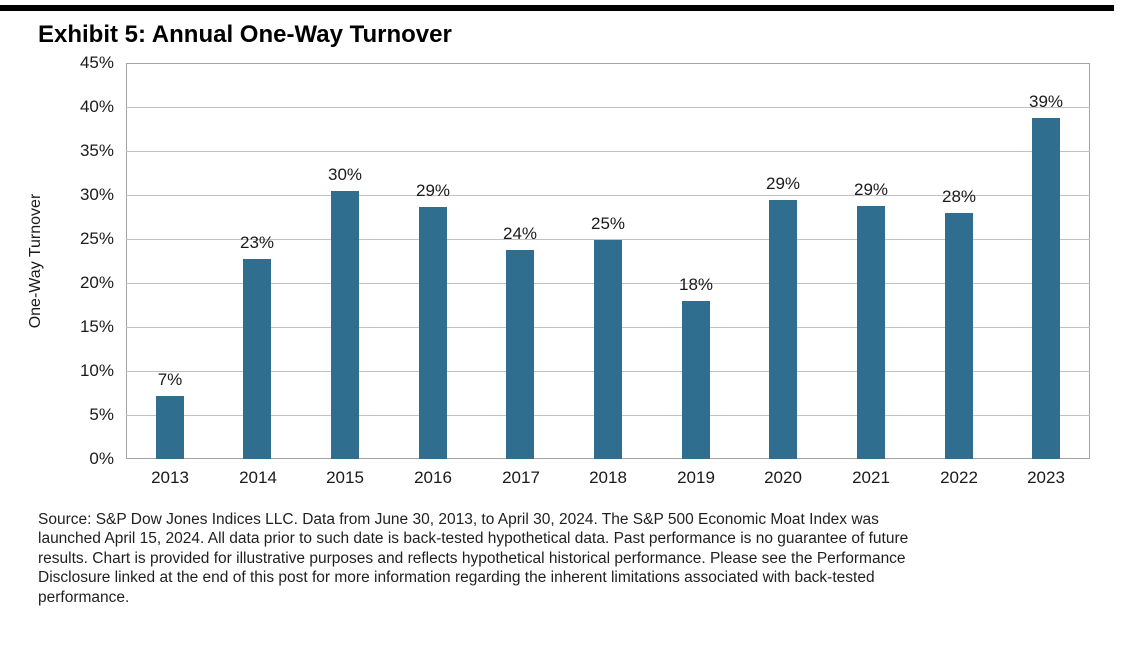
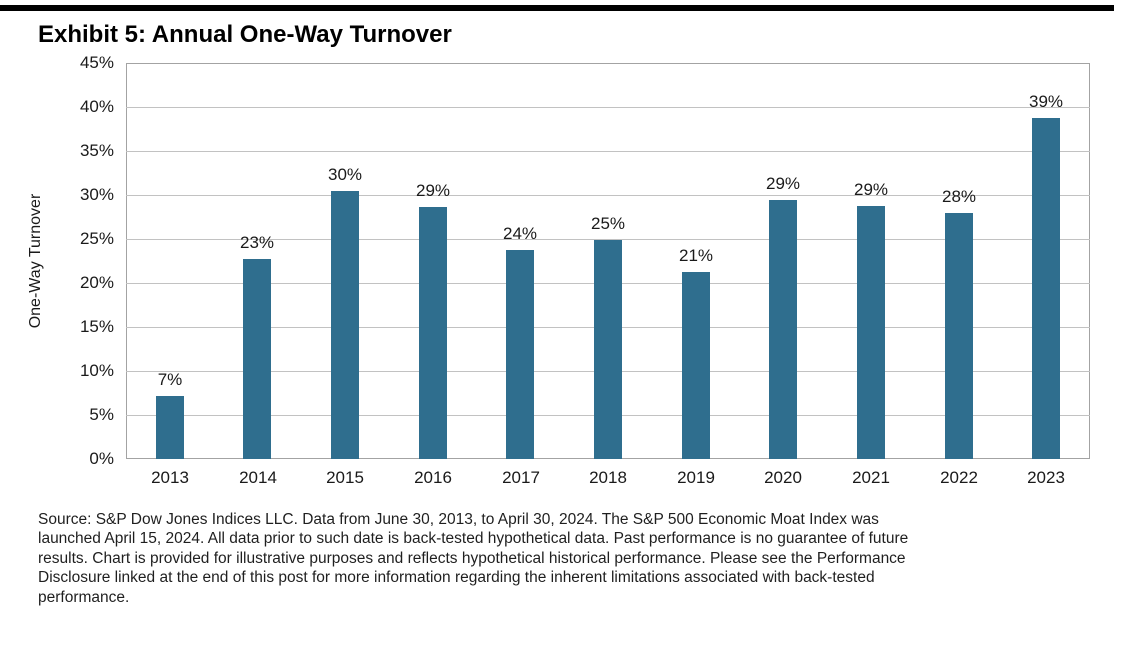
2019: 18% -> 21%
